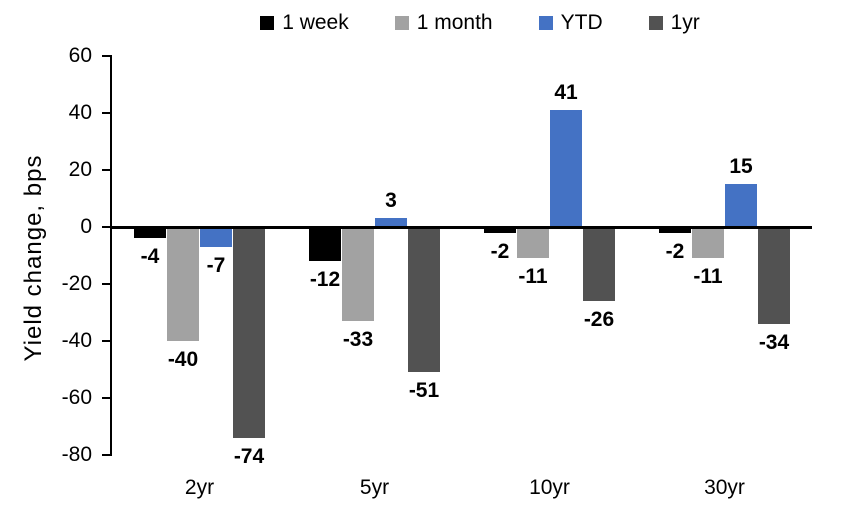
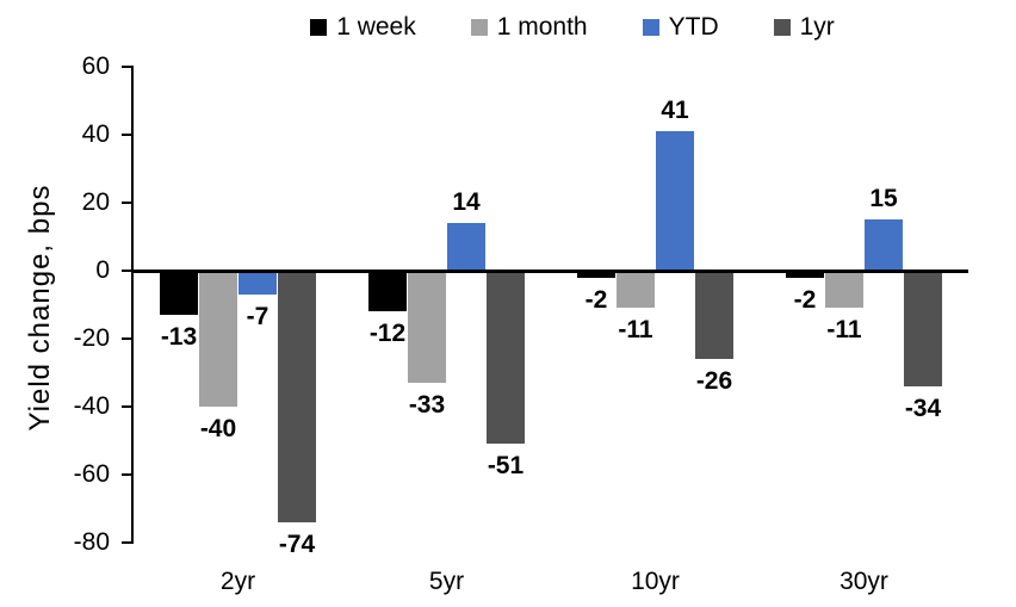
1 week/2yr: -4 -> -13
YTD/5yr: 3 -> 14
